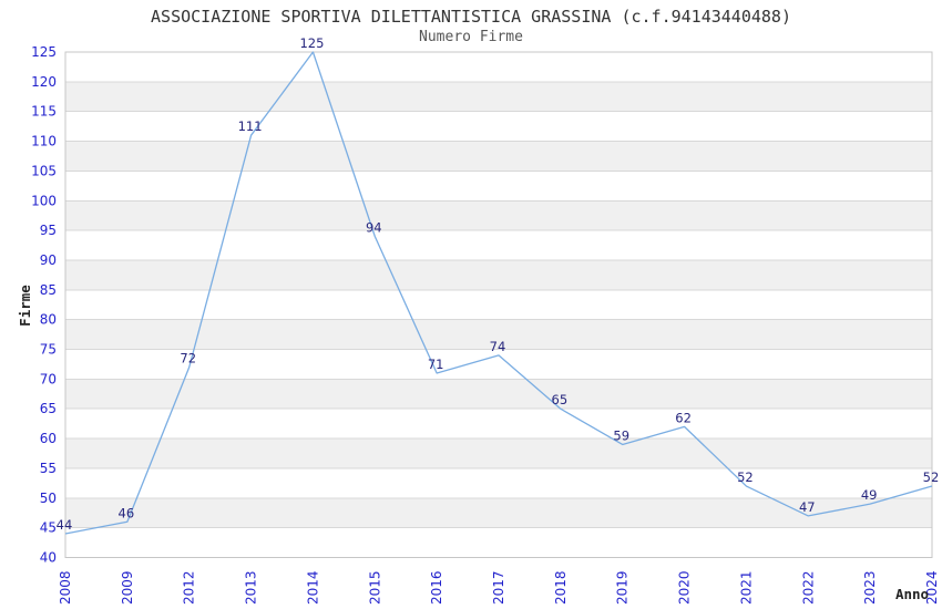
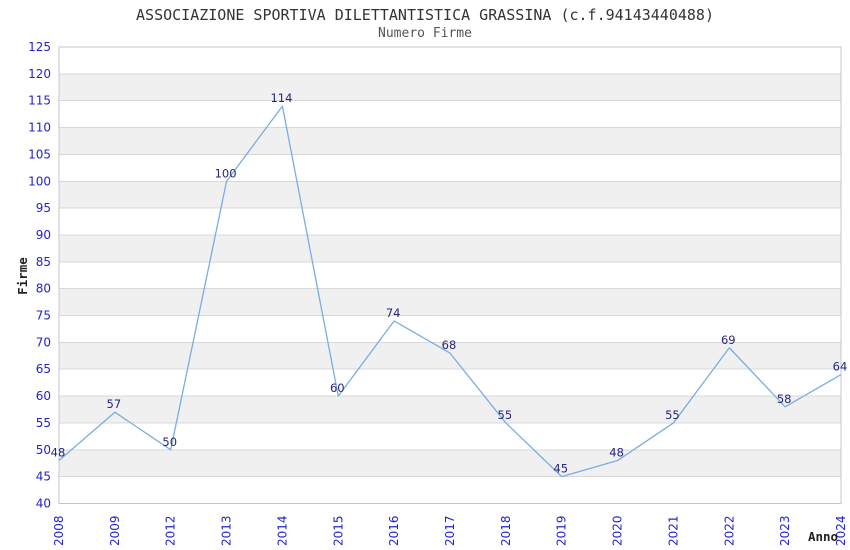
2008: 44 -> 48
2009: 46 -> 57
2012: 72 -> 50
2013: 111 -> 100
2014: 125 -> 114
2015: 94 -> 60
2016: 71 -> 74
2017: 74 -> 68
2018: 65 -> 55
2019: 59 -> 45
2020: 62 -> 48
2021: 52 -> 55
2022: 47 -> 69
2023: 49 -> 58
2024: 52 -> 64
